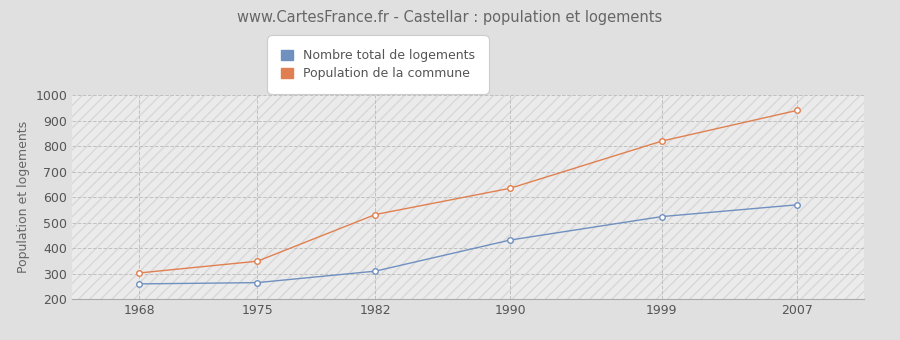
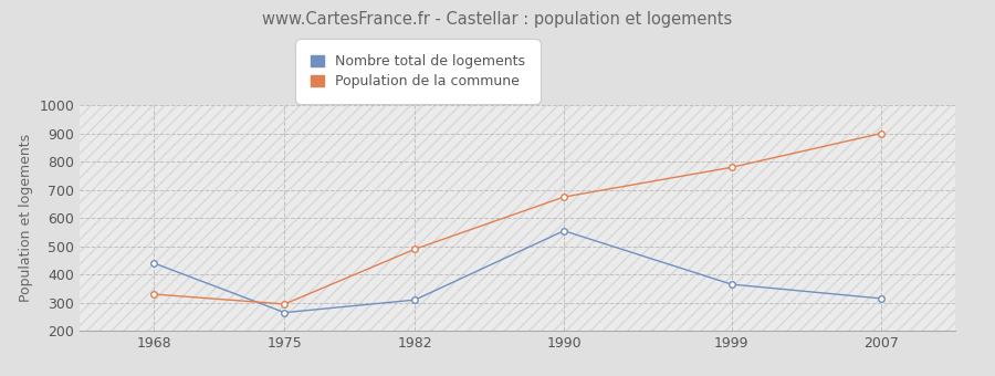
Nombre total de logements/1968: 260 -> 440
Population de la commune/1968: 303 -> 330
Population de la commune/1975: 349 -> 295
Population de la commune/1982: 532 -> 490
Nombre total de logements/1990: 432 -> 555
Population de la commune/1990: 635 -> 675
Nombre total de logements/1999: 524 -> 365
Population de la commune/1999: 820 -> 780
Nombre total de logements/2007: 570 -> 315
Population de la commune/2007: 940 -> 900
